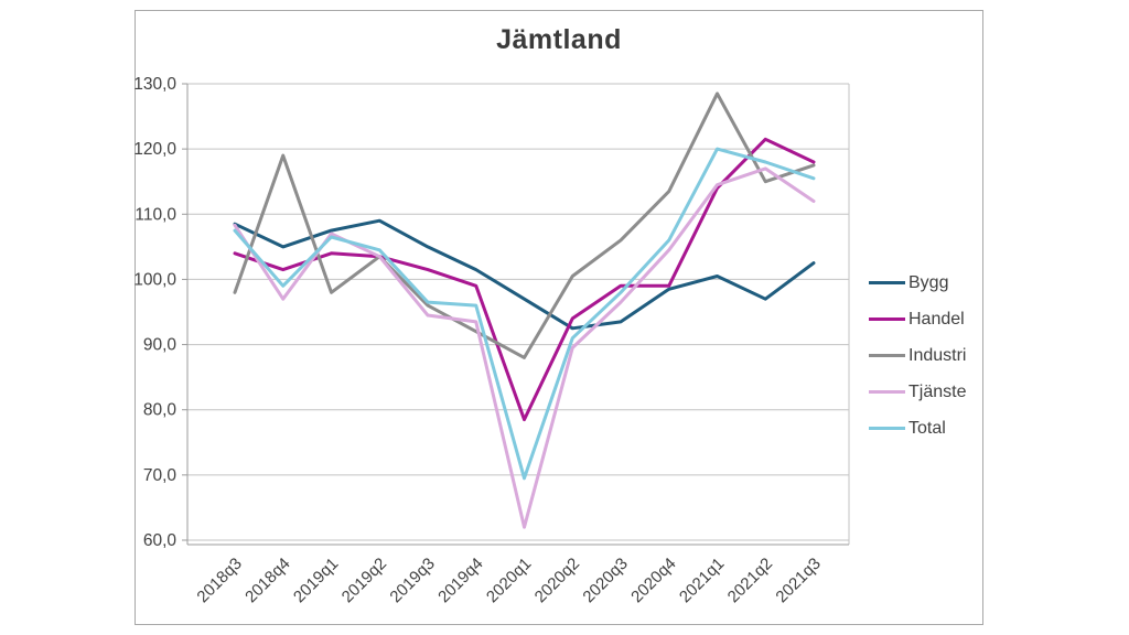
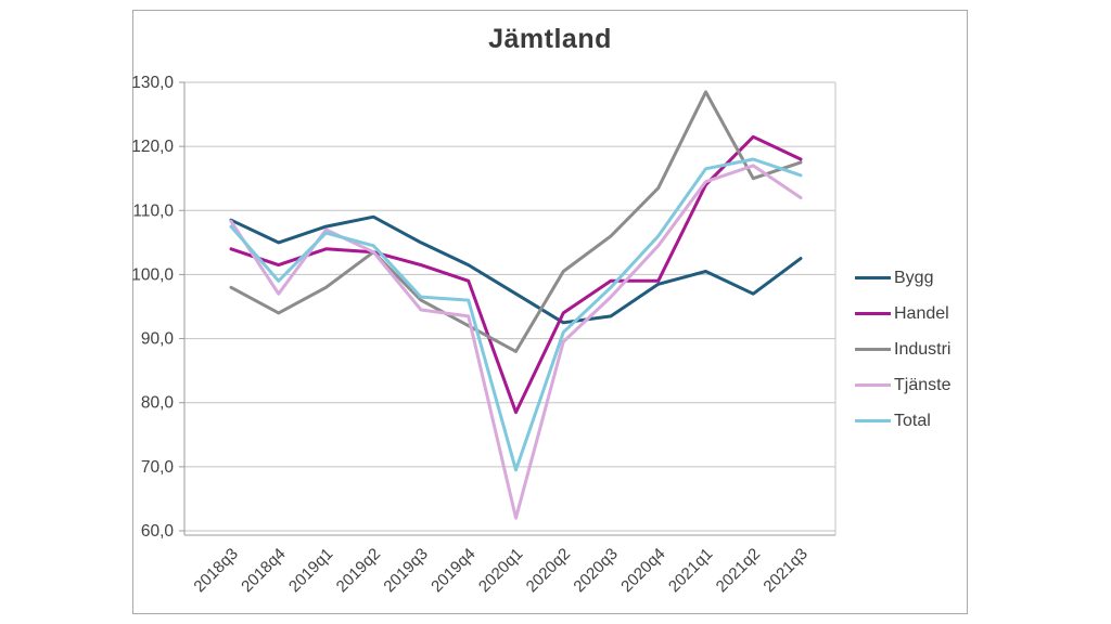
Industri/2018q4: 119 -> 94
Total/2021q1: 120 -> 116
